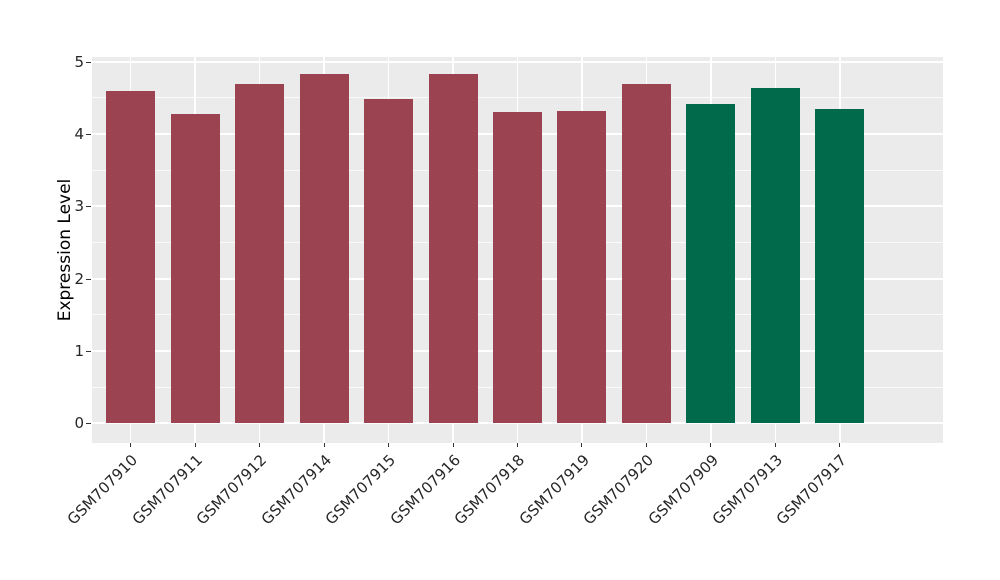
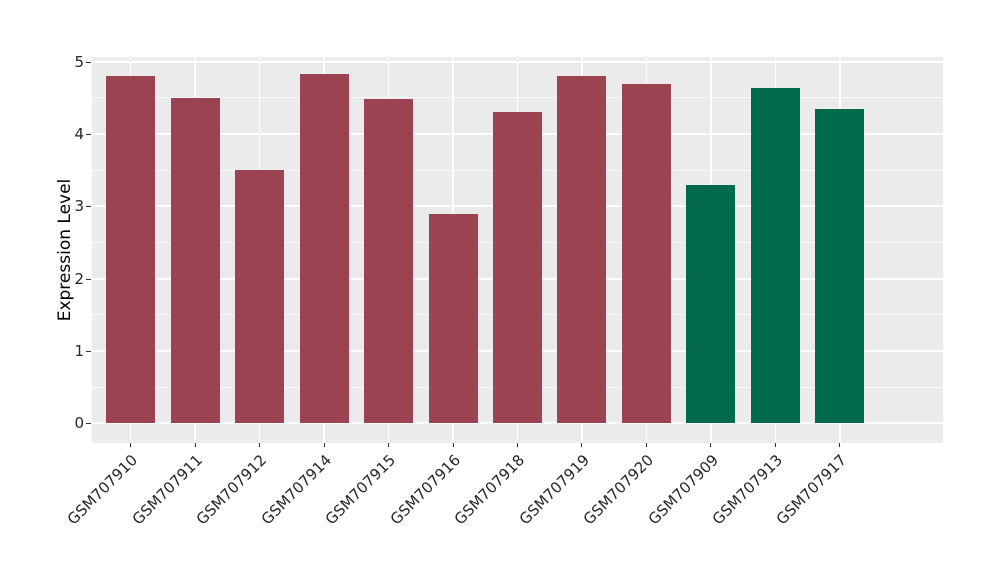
GSM707910: 4.6 -> 4.8
GSM707911: 4.3 -> 4.5
GSM707912: 4.7 -> 3.5
GSM707916: 4.8 -> 2.9
GSM707919: 4.3 -> 4.8
GSM707909: 4.4 -> 3.3
